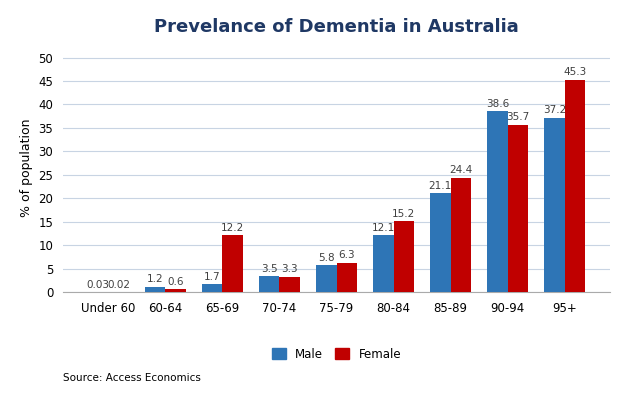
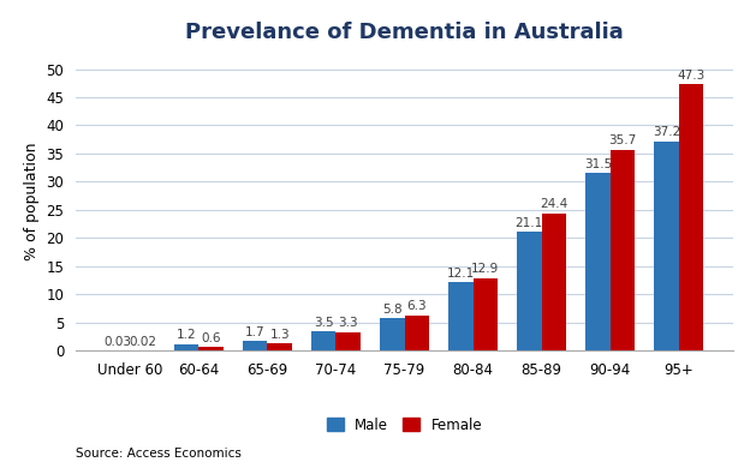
Female/65-69: 12.2 -> 1.3
Female/80-84: 15.2 -> 12.9
Male/90-94: 38.6 -> 31.5
Female/95+: 45.3 -> 47.3
